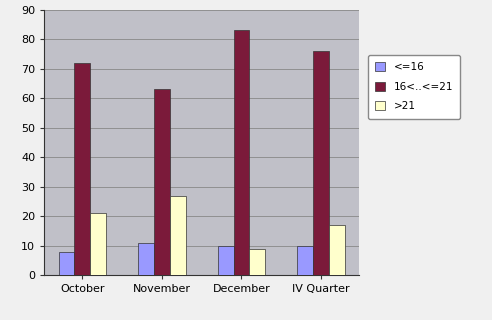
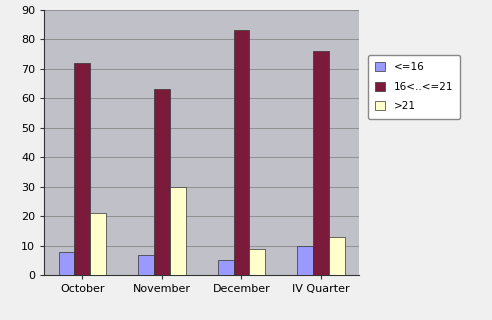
<=16/November: 11 -> 7
>21/November: 27 -> 30
<=16/December: 10 -> 5
>21/IV Quarter: 17 -> 13
